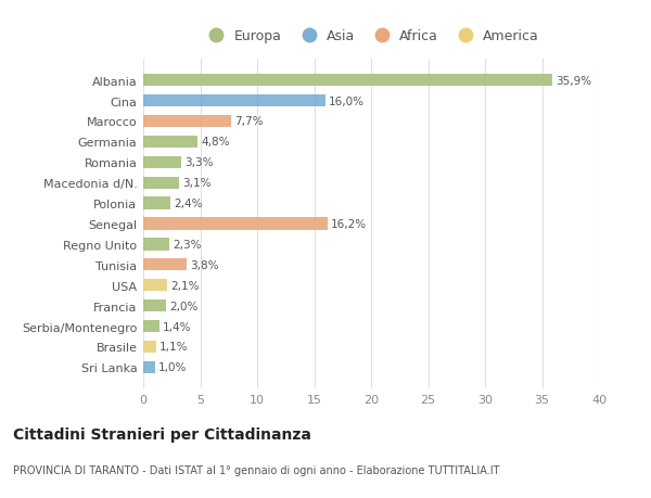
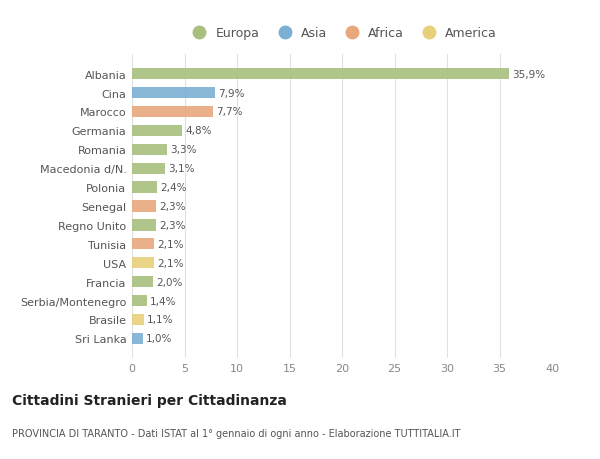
Cina: 16,0% -> 7,9%
Senegal: 16,2% -> 2,3%
Tunisia: 3,8% -> 2,1%
